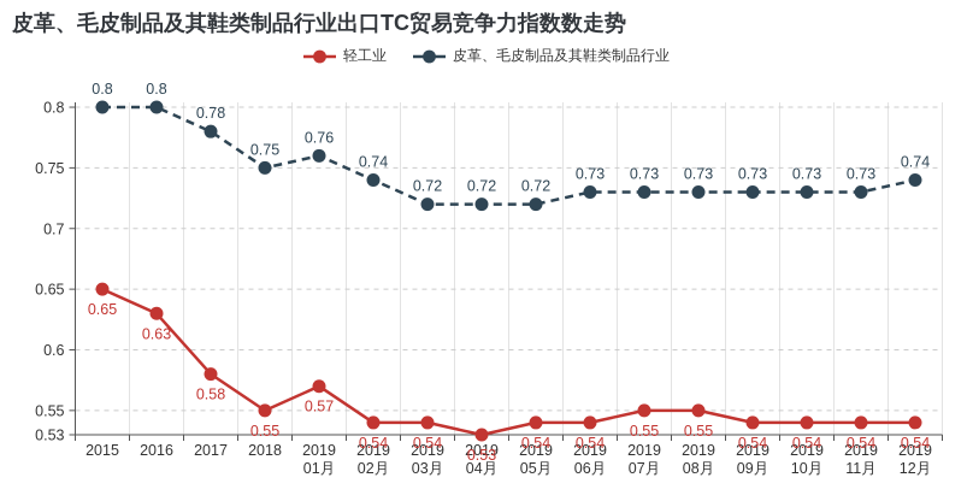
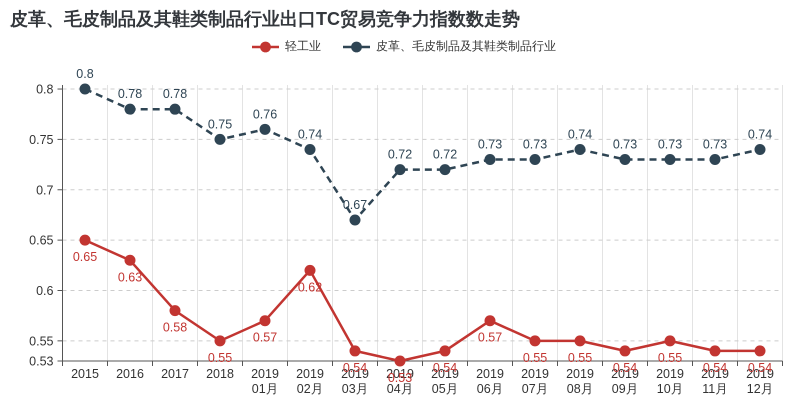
皮革、毛皮制品及其鞋类制品行业/2016: 0.8 -> 0.78
轻工业/2019 02月: 0.54 -> 0.62
皮革、毛皮制品及其鞋类制品行业/2019 03月: 0.72 -> 0.67
轻工业/2019 06月: 0.54 -> 0.57
皮革、毛皮制品及其鞋类制品行业/2019 08月: 0.73 -> 0.74
轻工业/2019 10月: 0.54 -> 0.55
